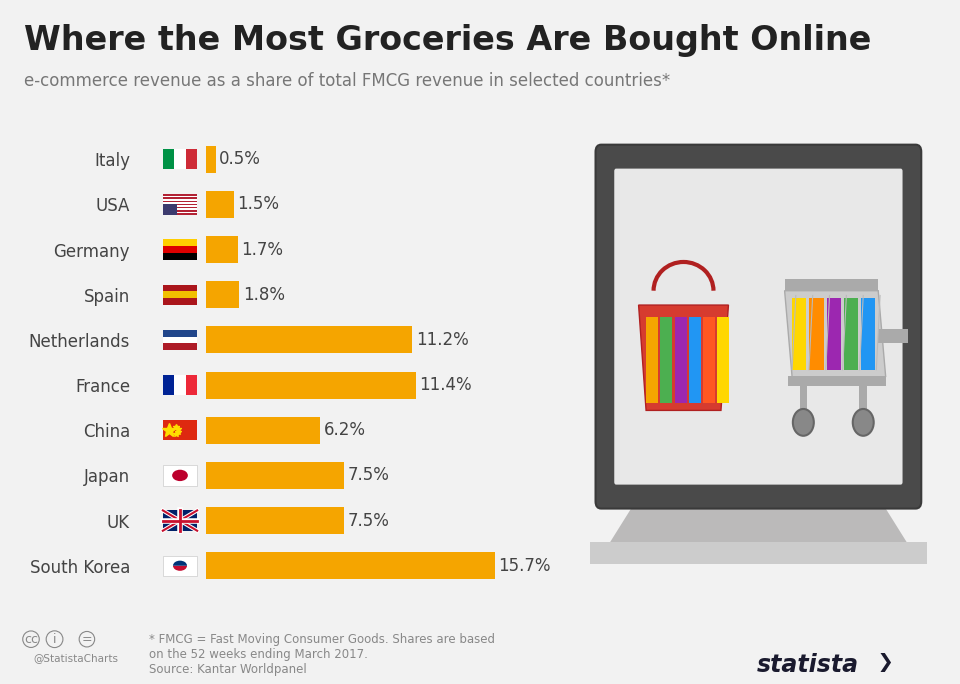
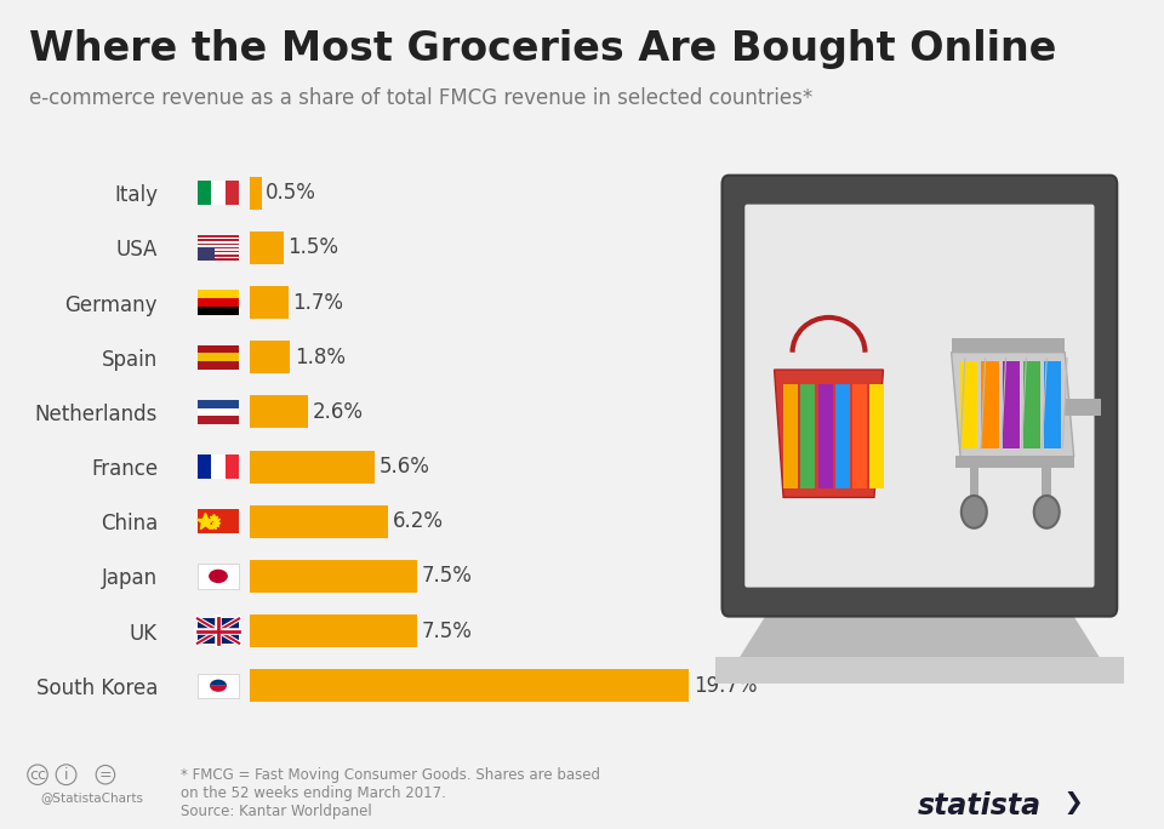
Netherlands: 11.2% -> 2.6%
France: 11.4% -> 5.6%
South Korea: 15.7% -> 19.7%
